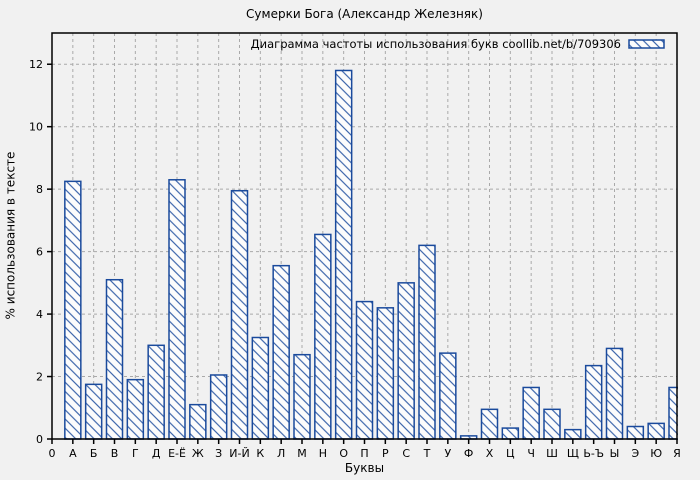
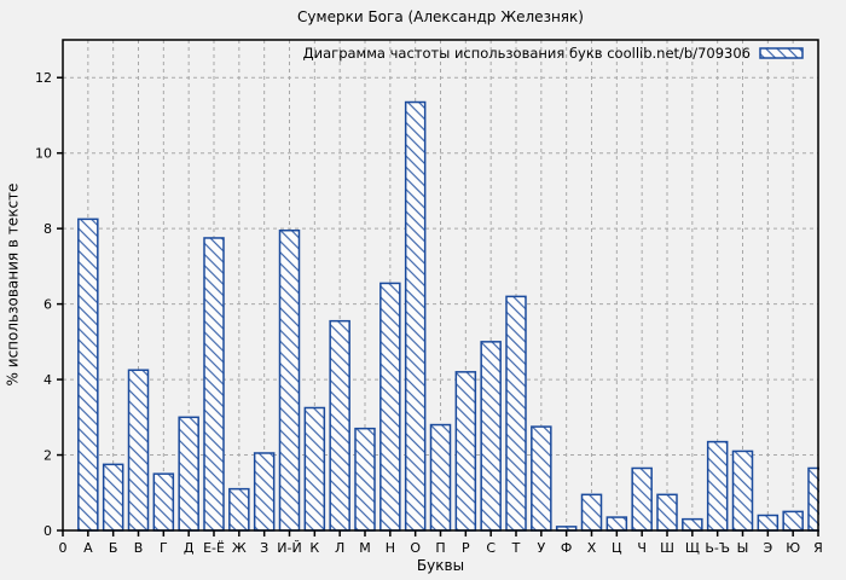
В: 5.1 -> 4.2
Г: 1.9 -> 1.5
Е-Ё: 8.3 -> 7.8
О: 11.8 -> 11.3
П: 4.4 -> 2.8
Ы: 2.9 -> 2.1
